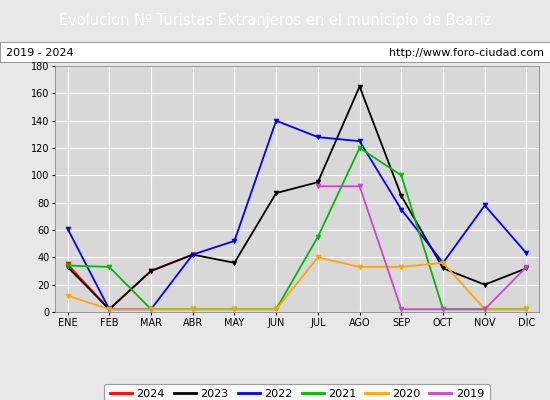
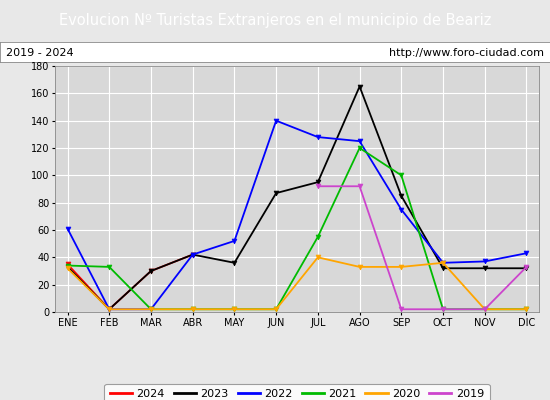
2020/ENE: 12 -> 32
2023/NOV: 20 -> 32
2022/NOV: 78 -> 37
